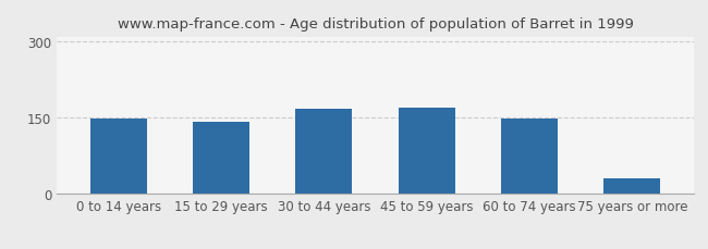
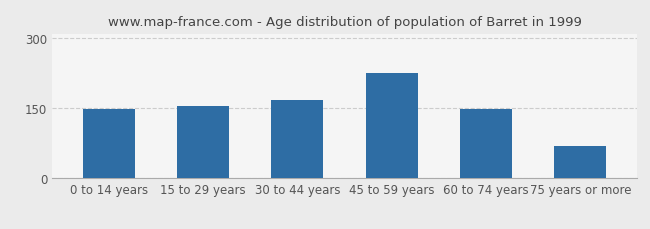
15 to 29 years: 142 -> 155
45 to 59 years: 170 -> 225
75 years or more: 30 -> 70
